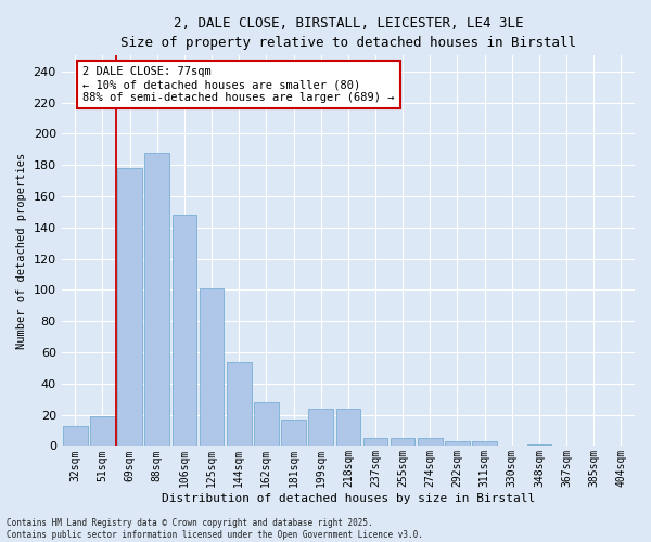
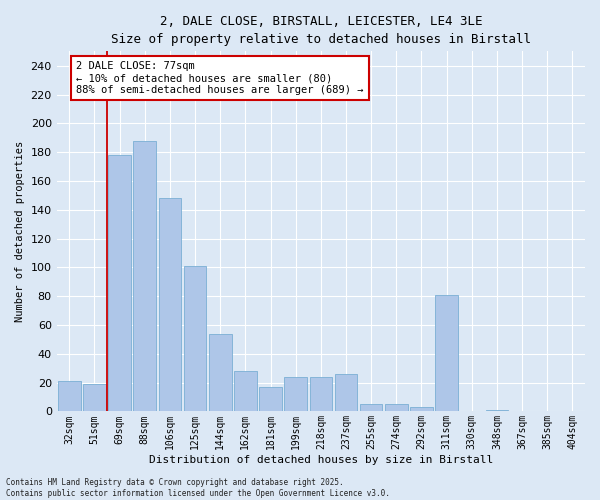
32sqm: 13 -> 21
237sqm: 5 -> 26
311sqm: 3 -> 81
